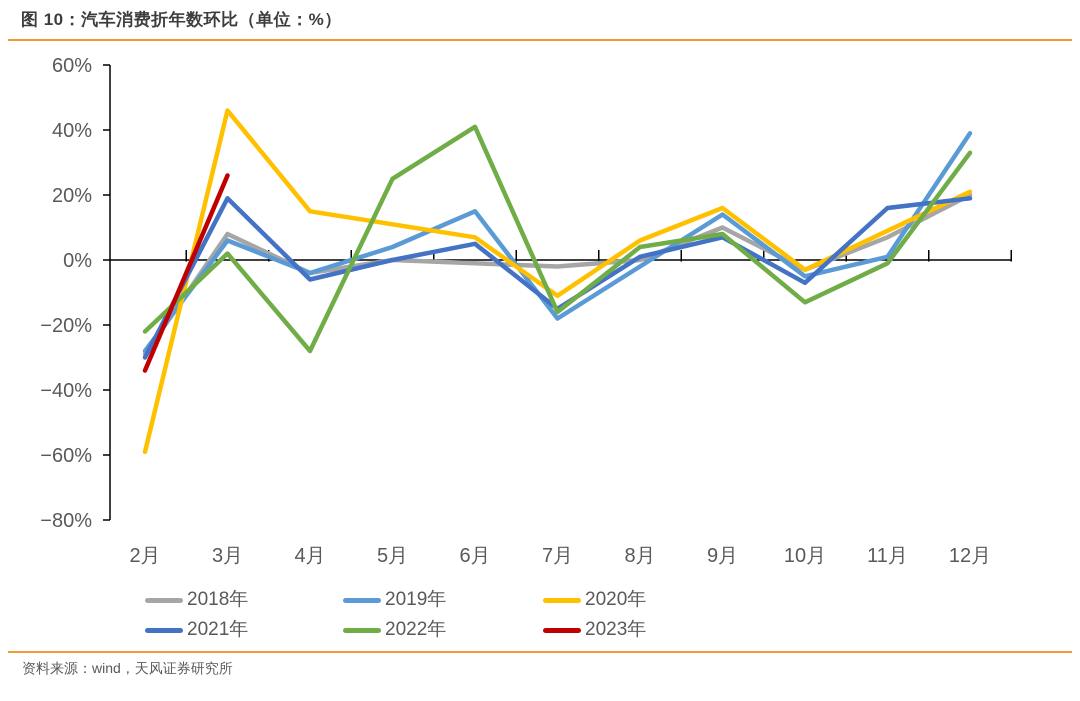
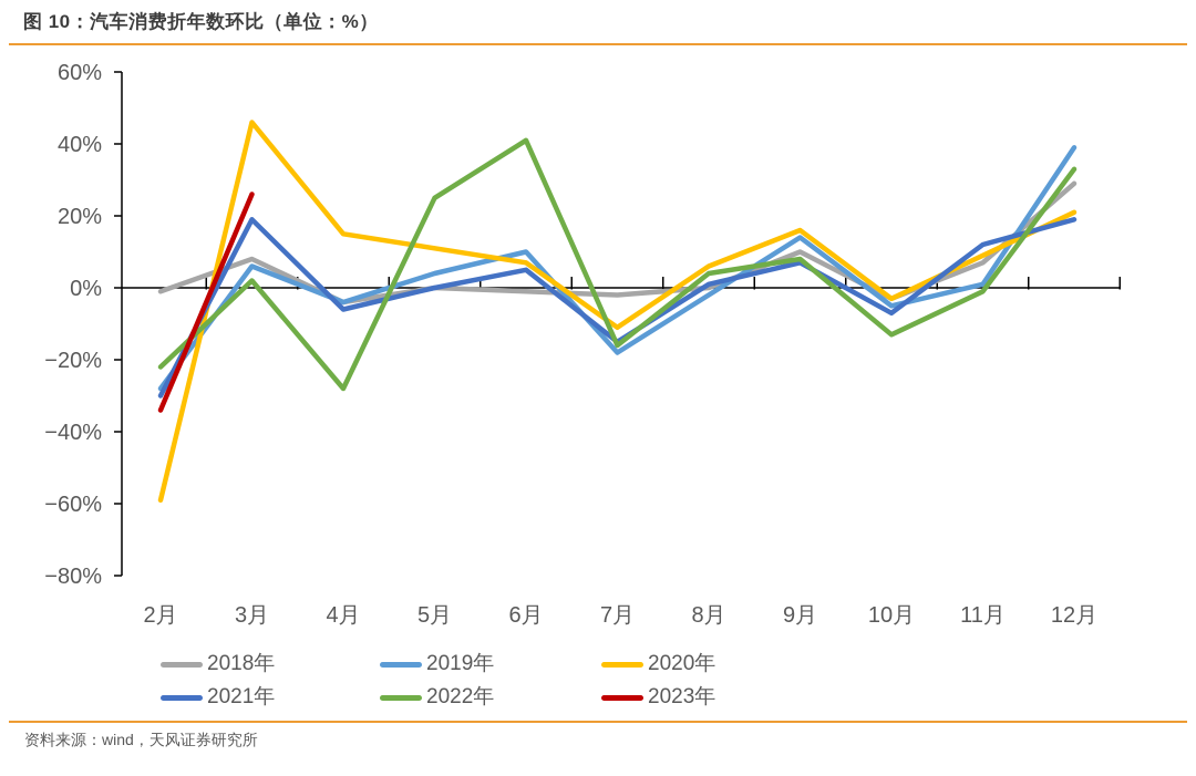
2018年/2月: -29% -> -1%
2019年/6月: 15% -> 10%
2021年/11月: 16% -> 12%
2018年/12月: 20% -> 29%
